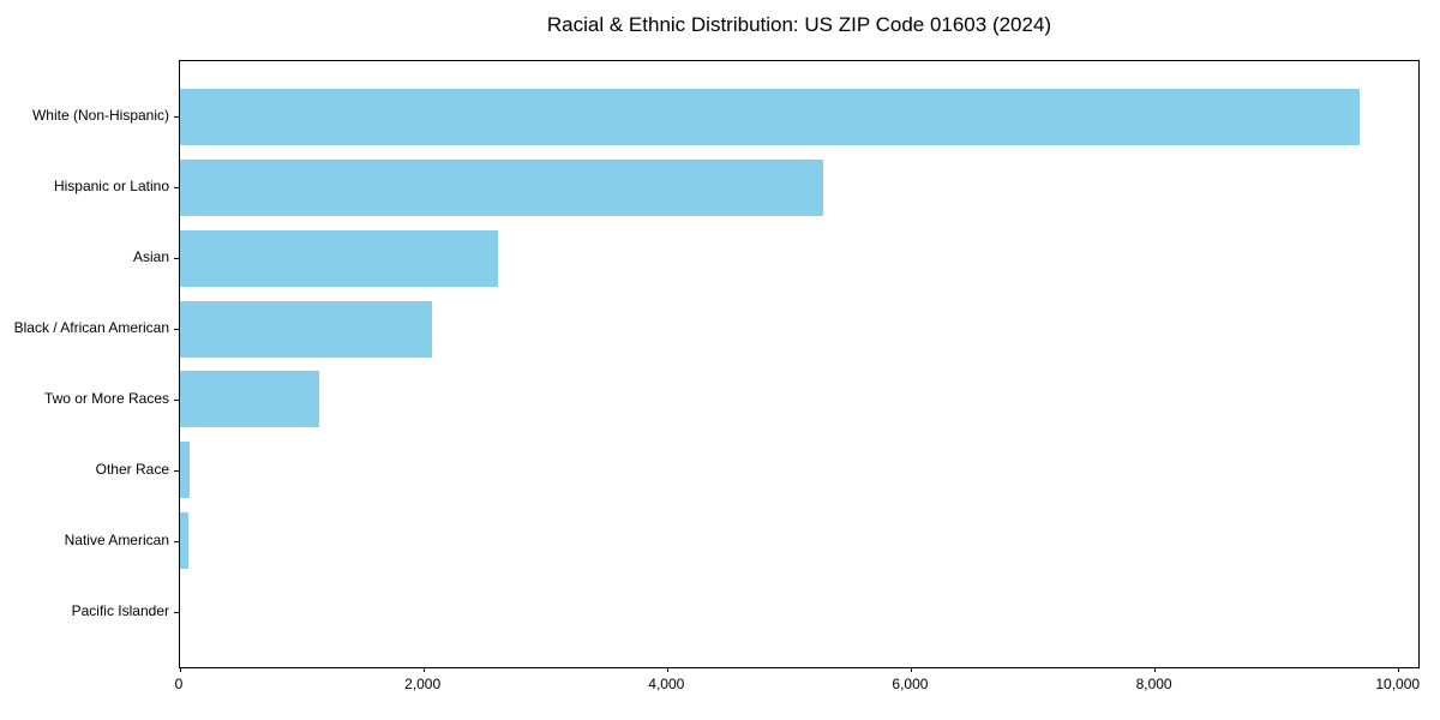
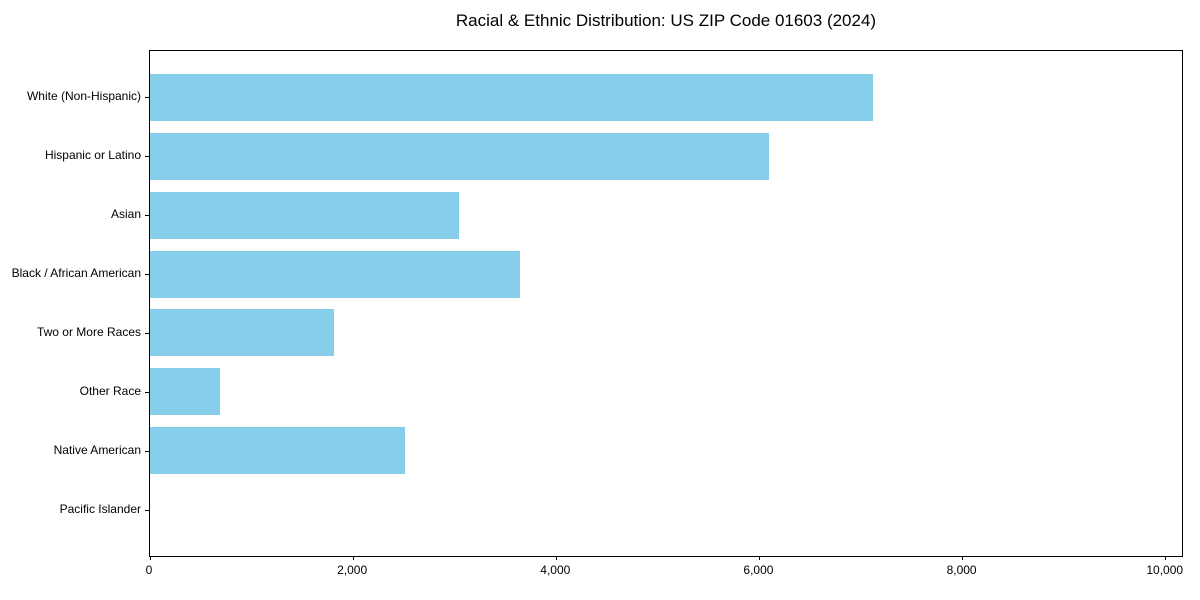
White (Non-Hispanic): 9680 -> 7120
Hispanic or Latino: 5280 -> 6090
Asian: 2610 -> 3040
Black / African American: 2060 -> 3640
Two or More Races: 1140 -> 1810
Other Race: 80 -> 690
Native American: 70 -> 2510
